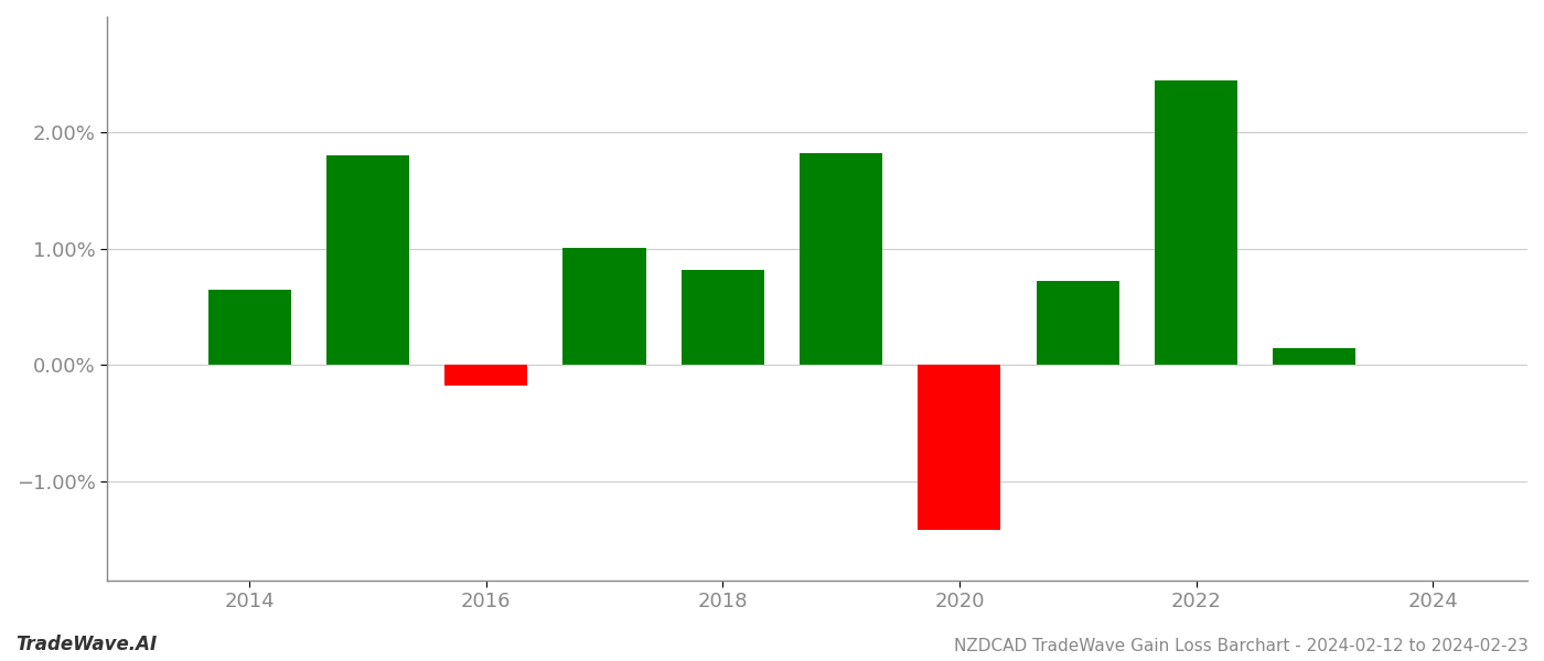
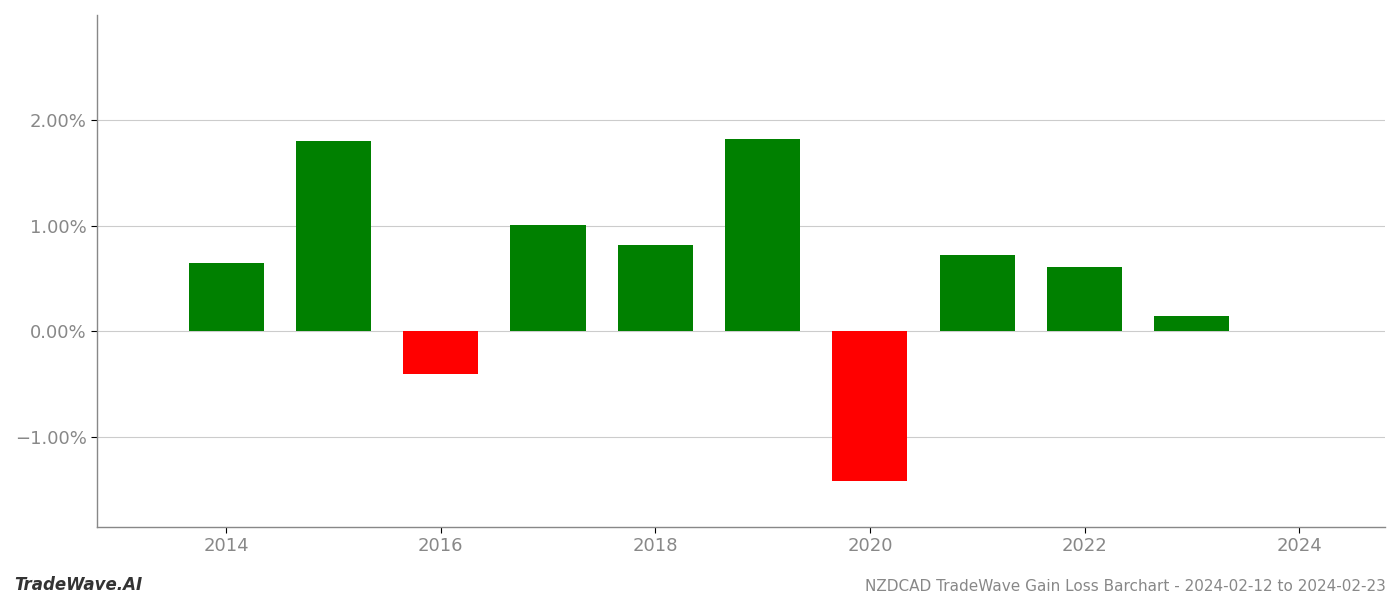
2016: -0.18% -> -0.40%
2022: 2.45% -> 0.61%
